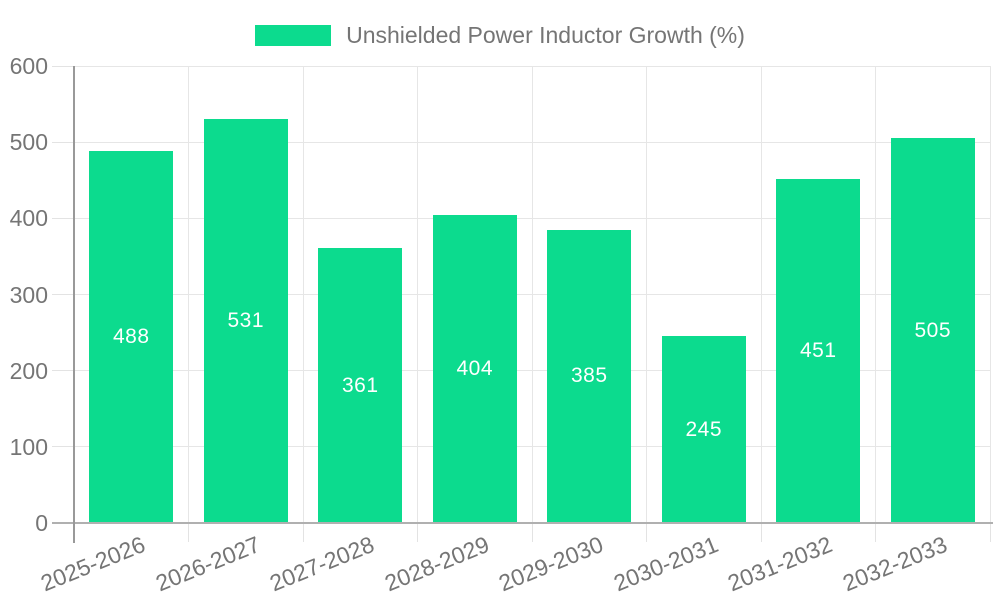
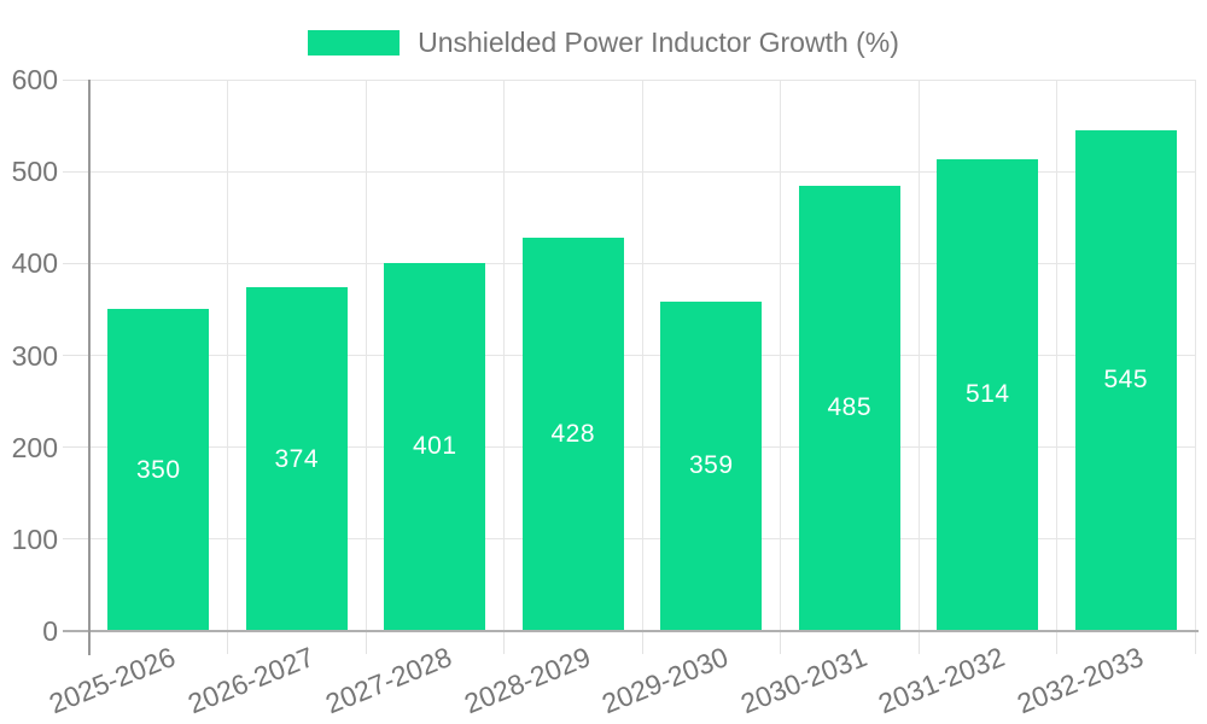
2025-2026: 488 -> 350
2026-2027: 531 -> 374
2027-2028: 361 -> 401
2028-2029: 404 -> 428
2029-2030: 385 -> 359
2030-2031: 245 -> 485
2031-2032: 451 -> 514
2032-2033: 505 -> 545
